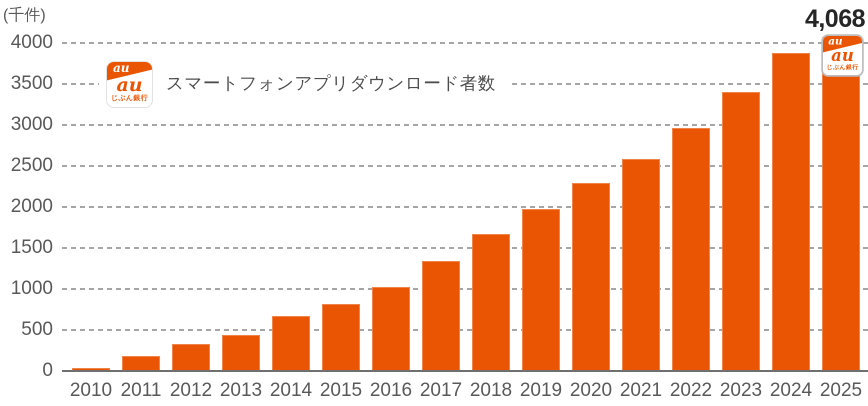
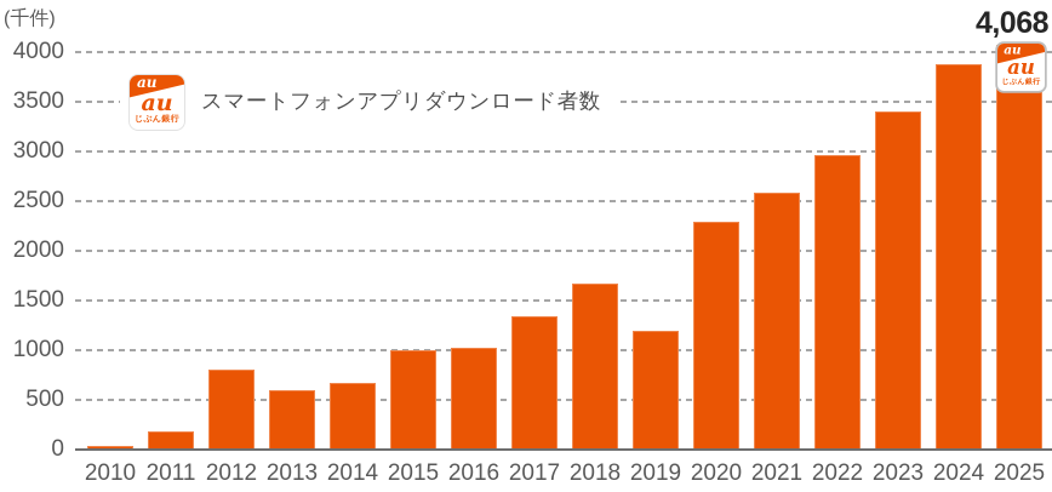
2012: 300 -> 800
2013: 400 -> 600
2015: 800 -> 1000
2019: 2000 -> 1200
